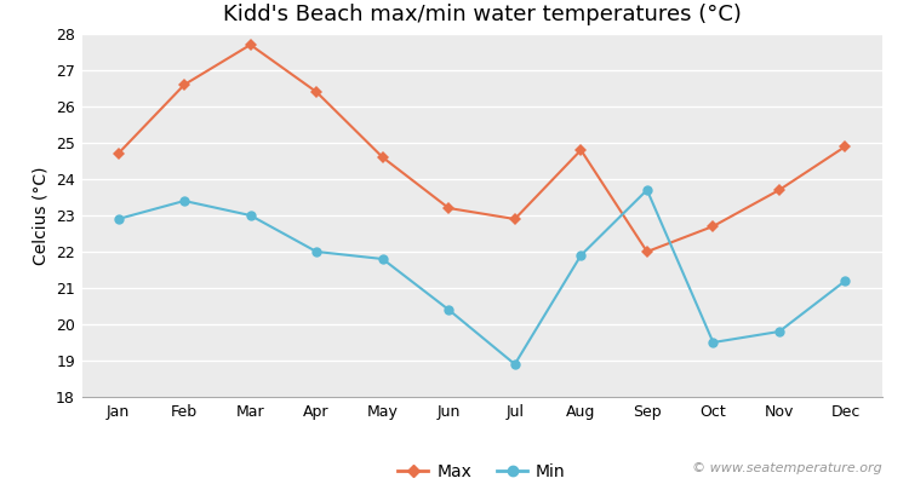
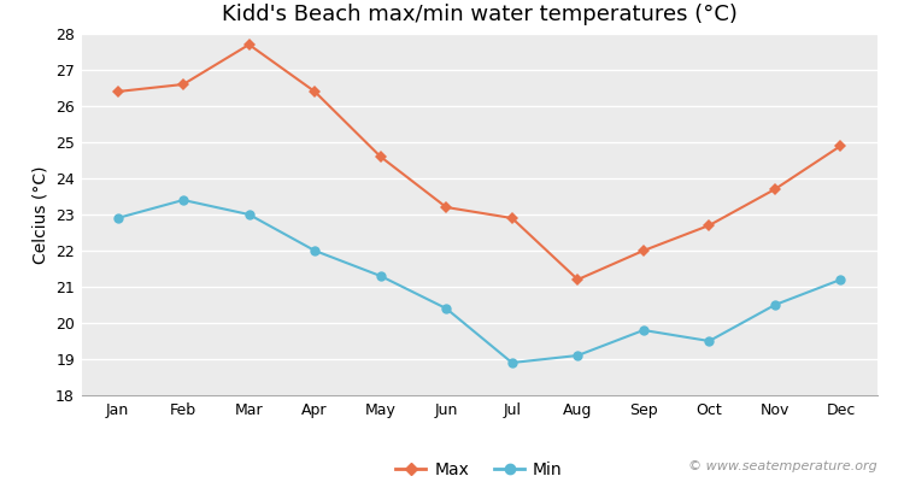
Max/Jan: 24.7 -> 26.4
Min/May: 21.8 -> 21.3
Max/Aug: 24.8 -> 21.2
Min/Aug: 21.9 -> 19.1
Min/Sep: 23.7 -> 19.8
Min/Nov: 19.8 -> 20.5
